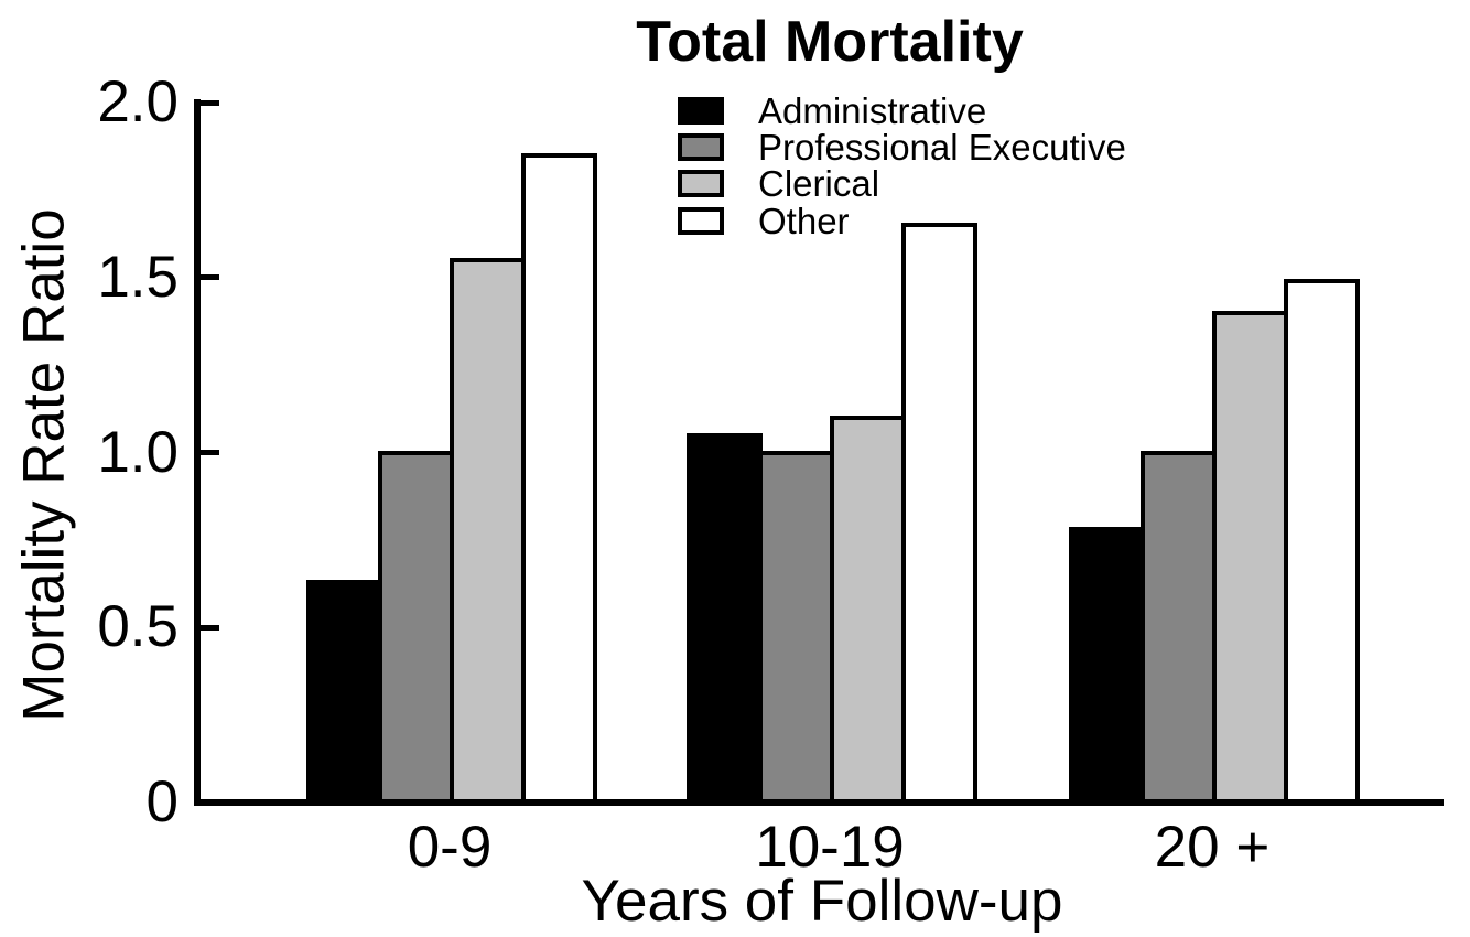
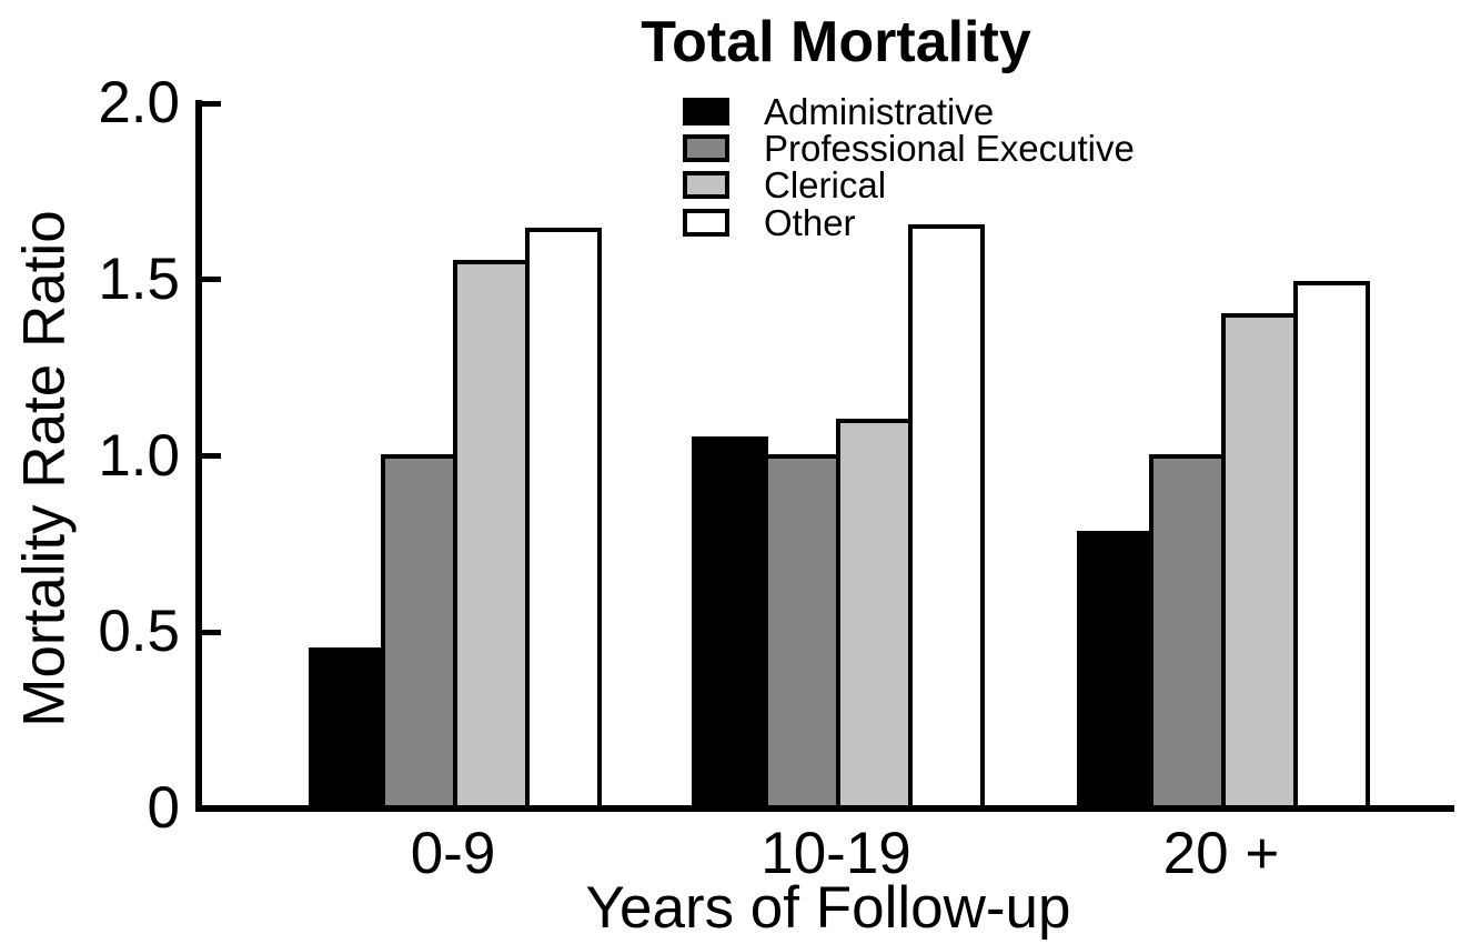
Administrative/0-9: 0.63 -> 0.45
Other/0-9: 1.85 -> 1.64
